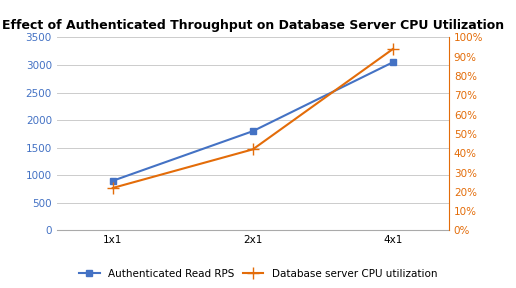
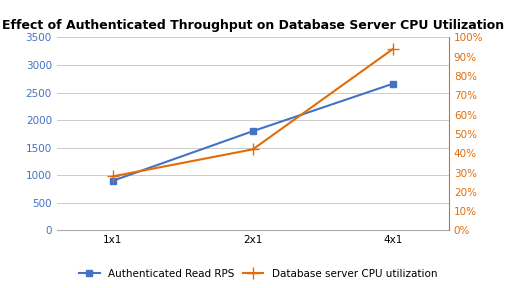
Database server CPU utilization/1x1: 22% -> 28%
Authenticated Read RPS/4x1: 3050 -> 2660
